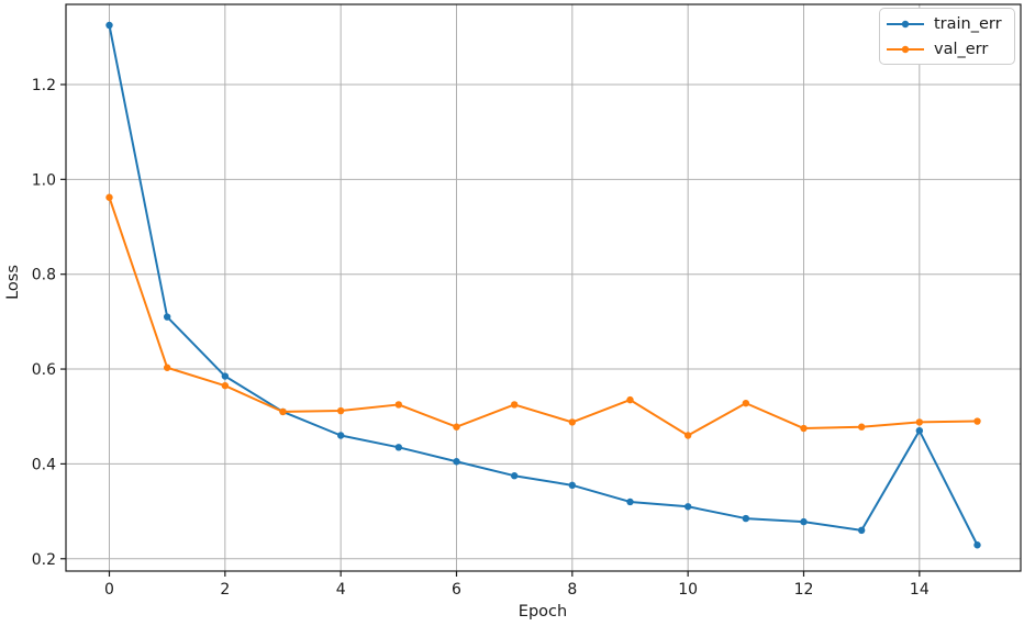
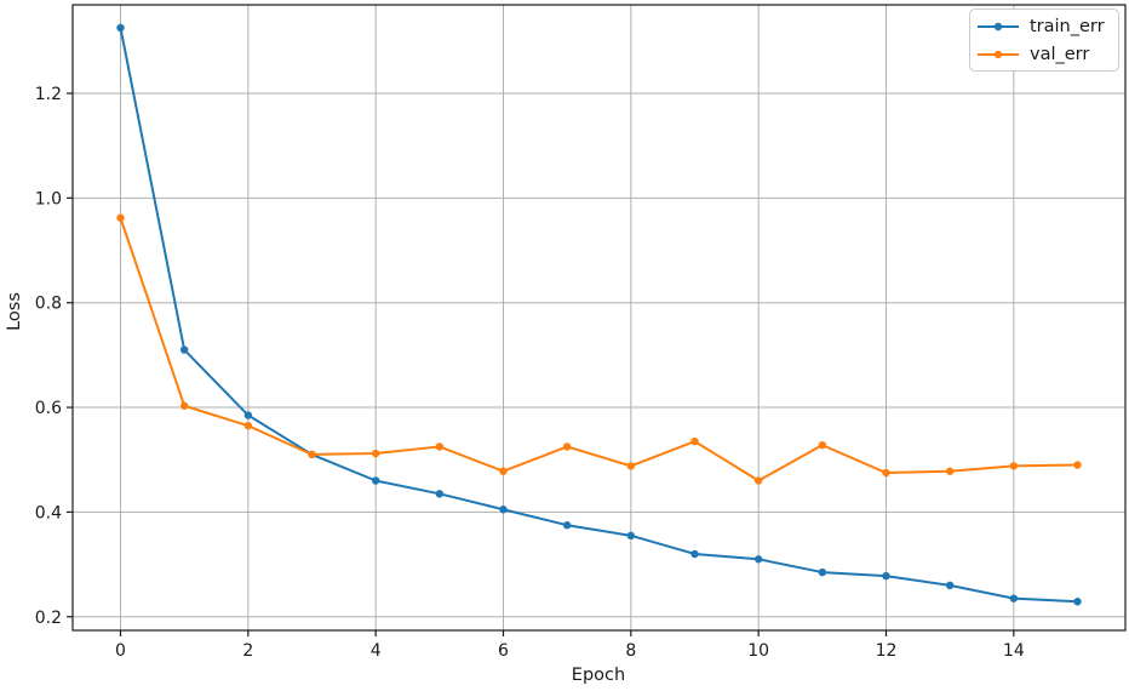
train_err/14: 0.47 -> 0.23
